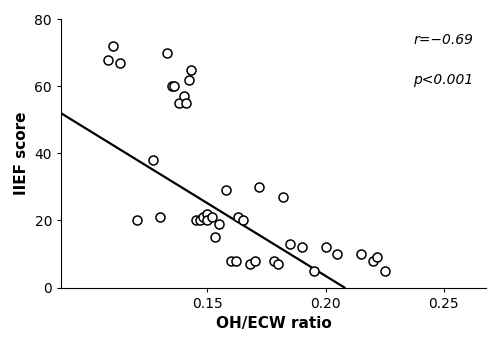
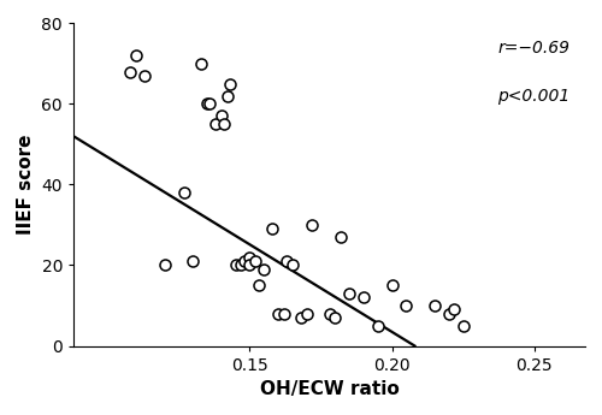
0.20: 12 -> 15
